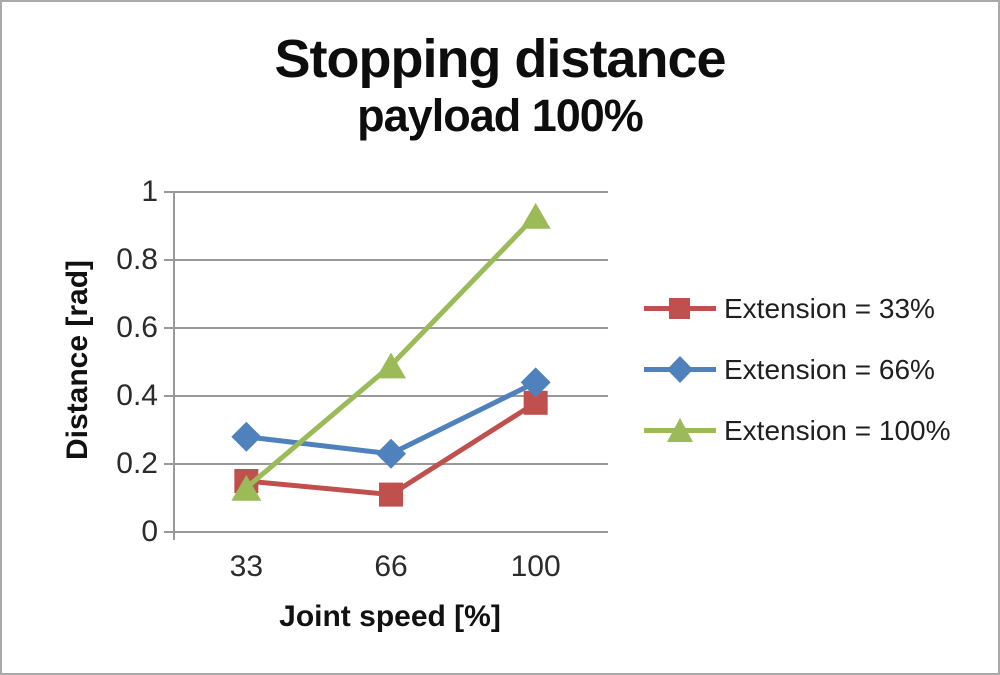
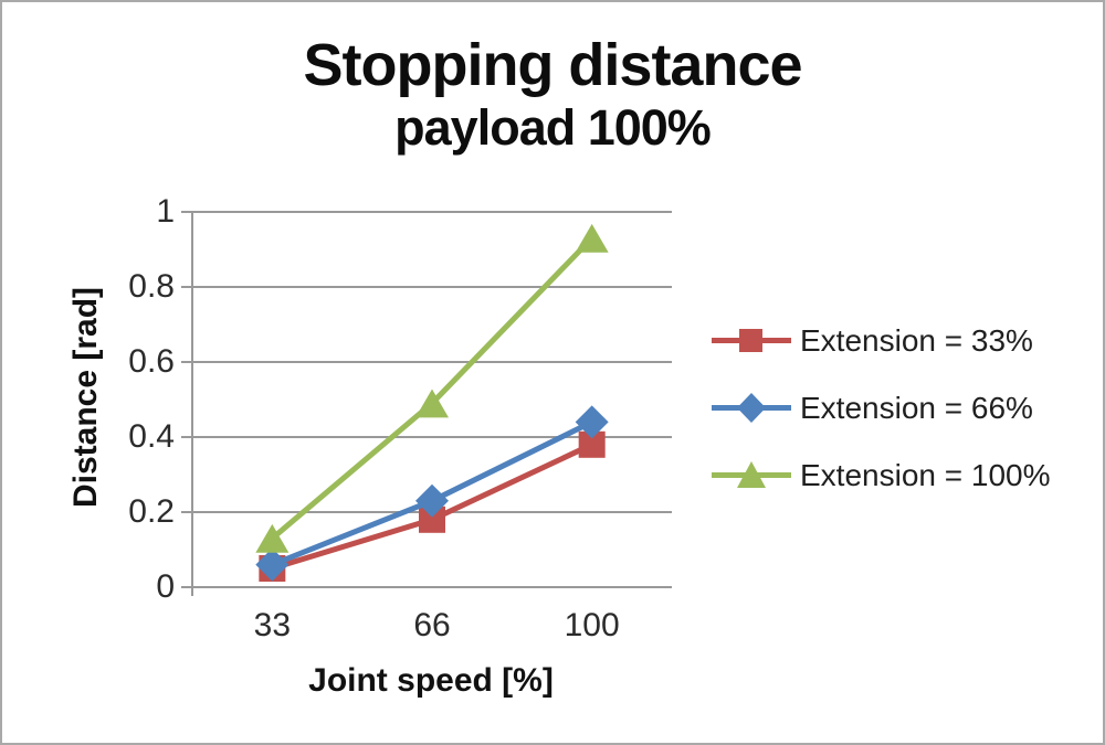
Extension = 33%/33: 0.15 -> 0.05
Extension = 66%/33: 0.28 -> 0.06
Extension = 33%/66: 0.11 -> 0.18
